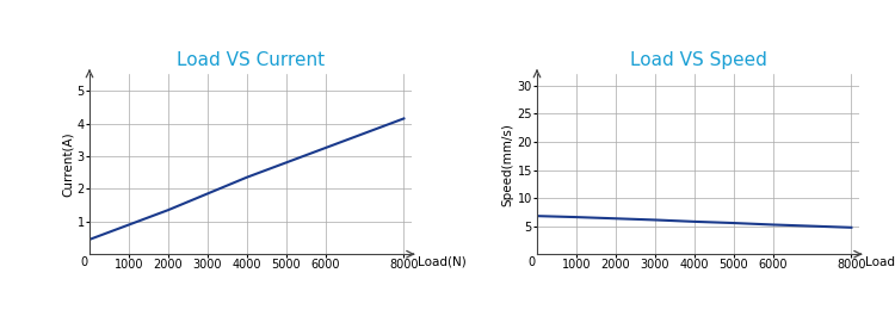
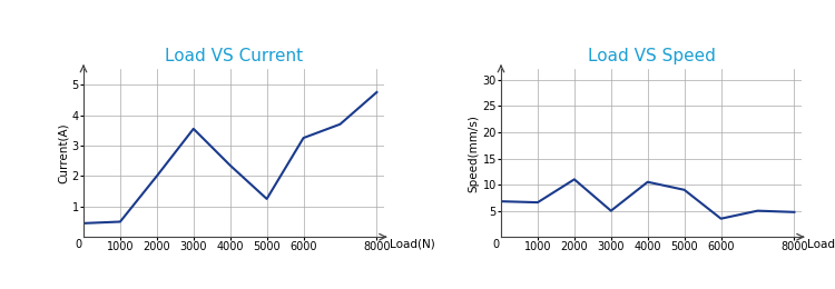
Load VS Current/1000: 0.90 -> 0.50
Load VS Current/2000: 1.35 -> 2.00
Load VS Current/3000: 1.85 -> 3.55
Load VS Current/5000: 2.80 -> 1.25
Load VS Current/8000: 4.15 -> 4.75
Load VS Speed/2000: 6.3 -> 11.0
Load VS Speed/3000: 6.1 -> 5.0
Load VS Speed/4000: 5.8 -> 10.5
Load VS Speed/5000: 5.5 -> 9.0
Load VS Speed/6000: 5.2 -> 3.5
